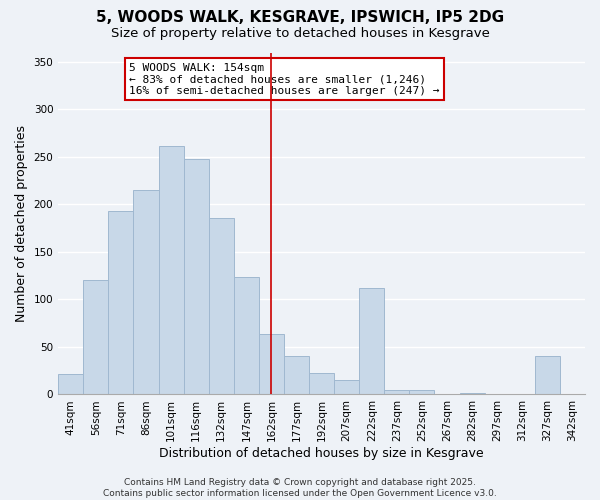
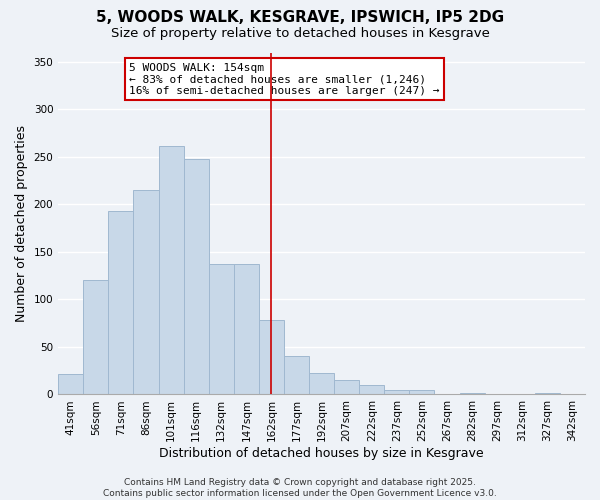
132sqm: 186 -> 137
147sqm: 124 -> 137
162sqm: 64 -> 78
222sqm: 112 -> 10
327sqm: 40 -> 2
